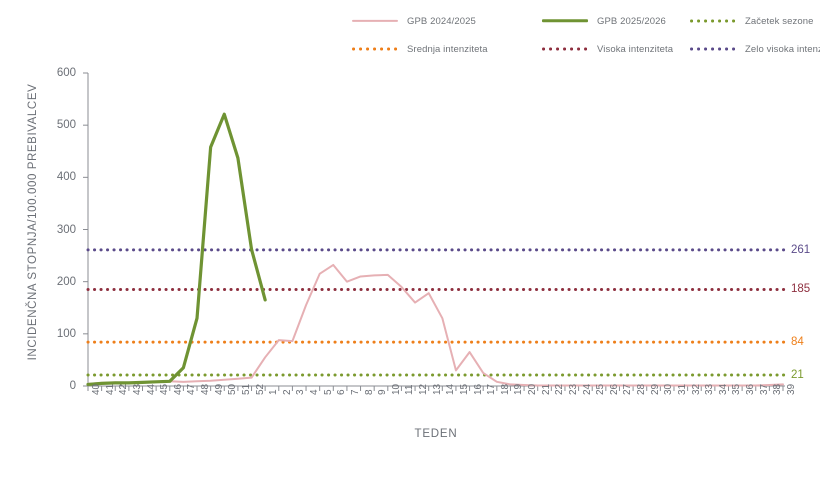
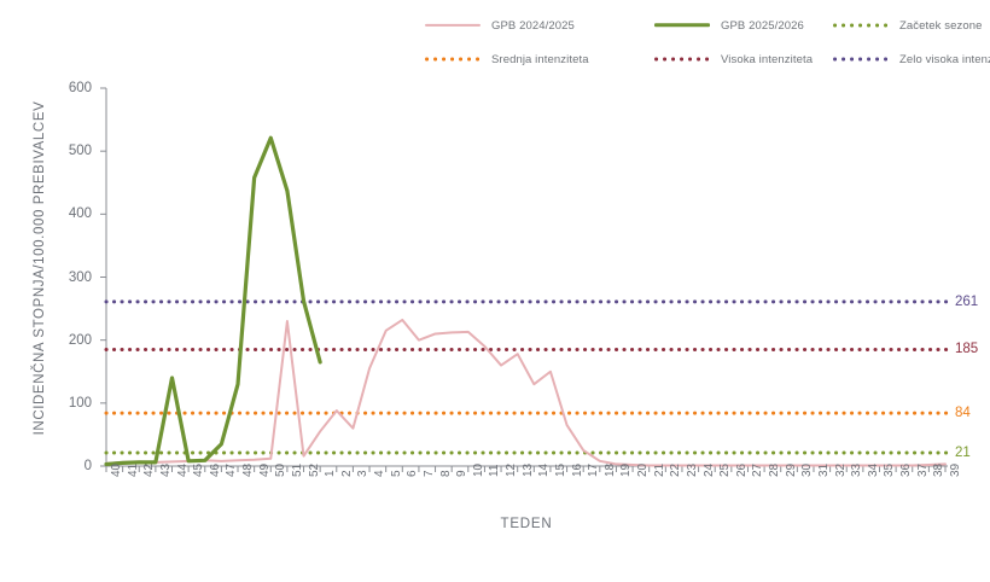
GPB 2025/2026/44: 10 -> 140
GPB 2024/2025/51: 10 -> 230
GPB 2024/2025/3: 90 -> 60
GPB 2024/2025/15: 30 -> 150
